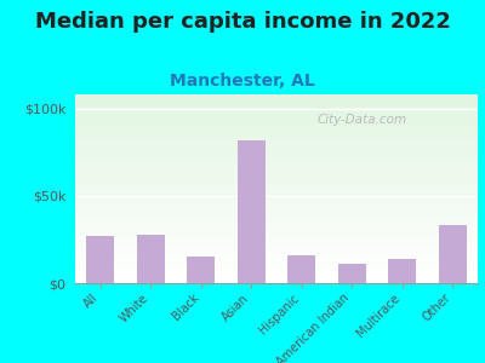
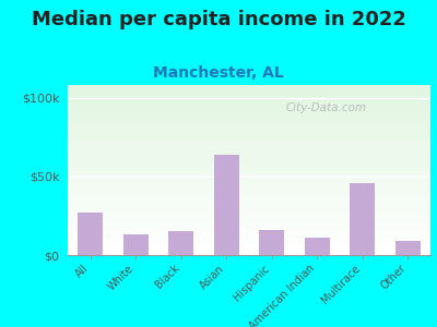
White: $28k -> $13k
Asian: $82k -> $64k
Multirace: $14k -> $46k
Other: $33k -> $9k
